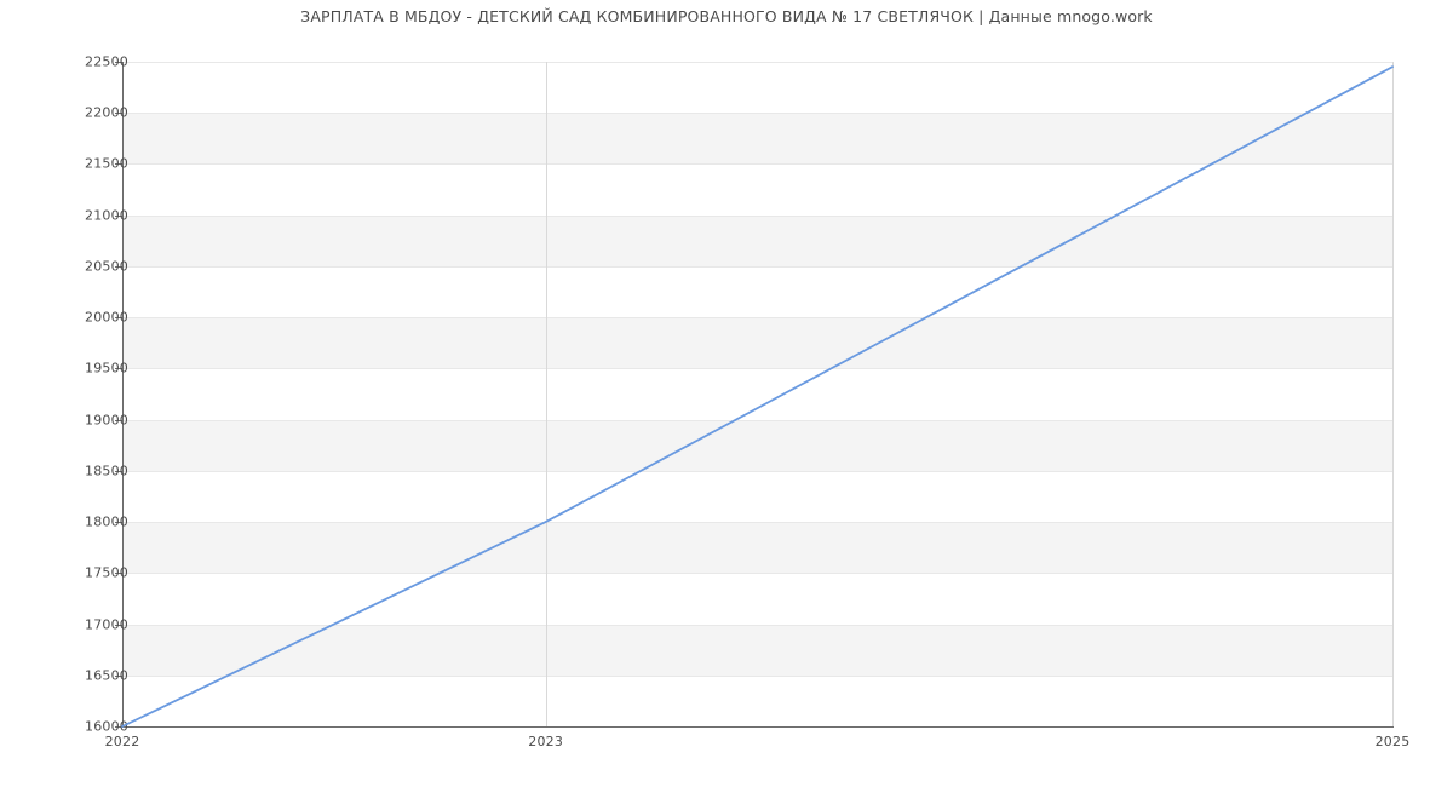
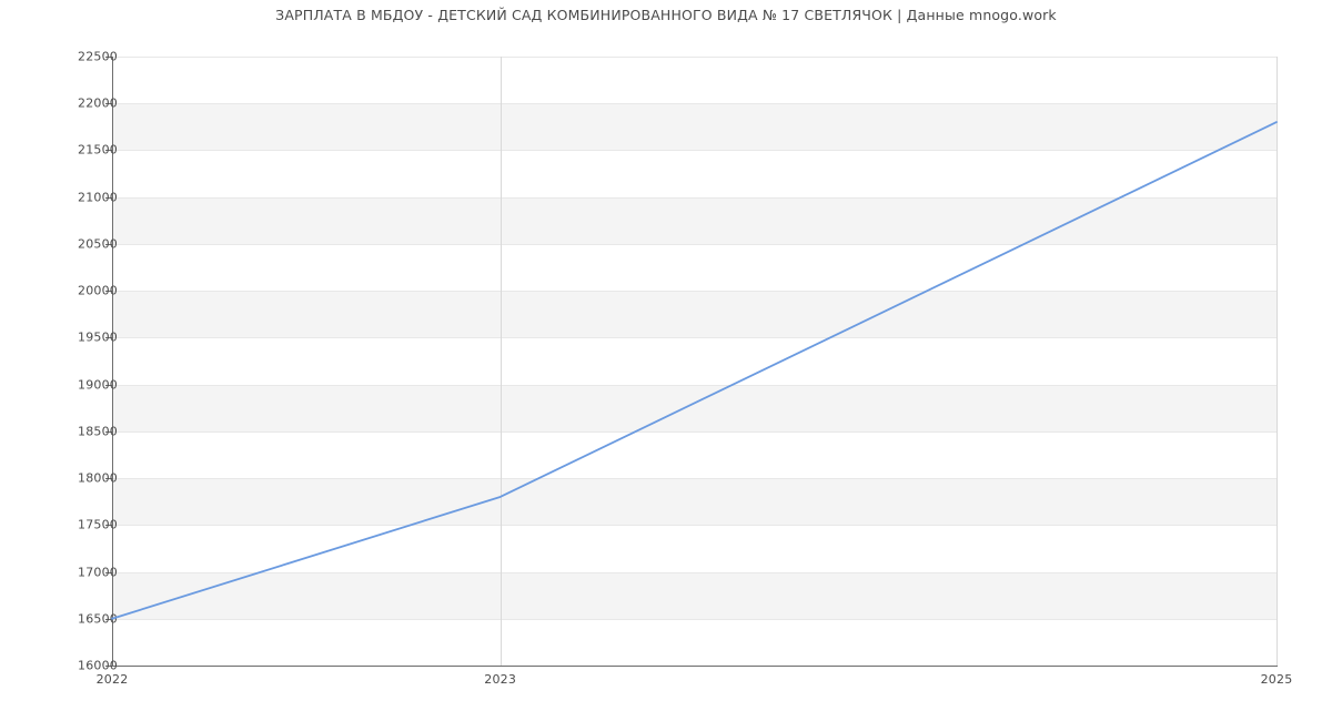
2022: 16000 -> 16500
2023: 18000 -> 17800
2025: 22400 -> 21800
